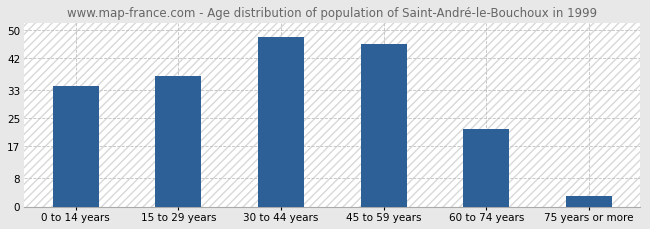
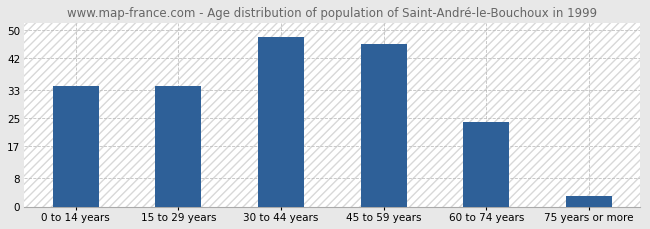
15 to 29 years: 37 -> 34
60 to 74 years: 22 -> 24
